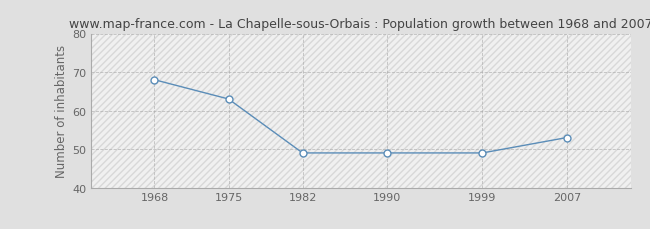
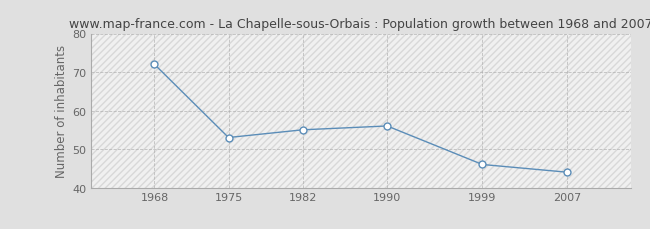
1968: 68 -> 72
1975: 63 -> 53
1982: 49 -> 55
1990: 49 -> 56
1999: 49 -> 46
2007: 53 -> 44
